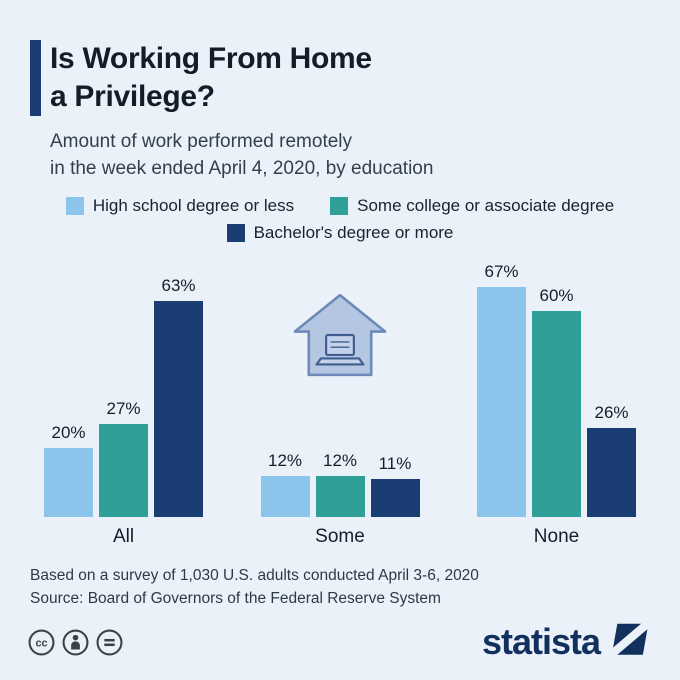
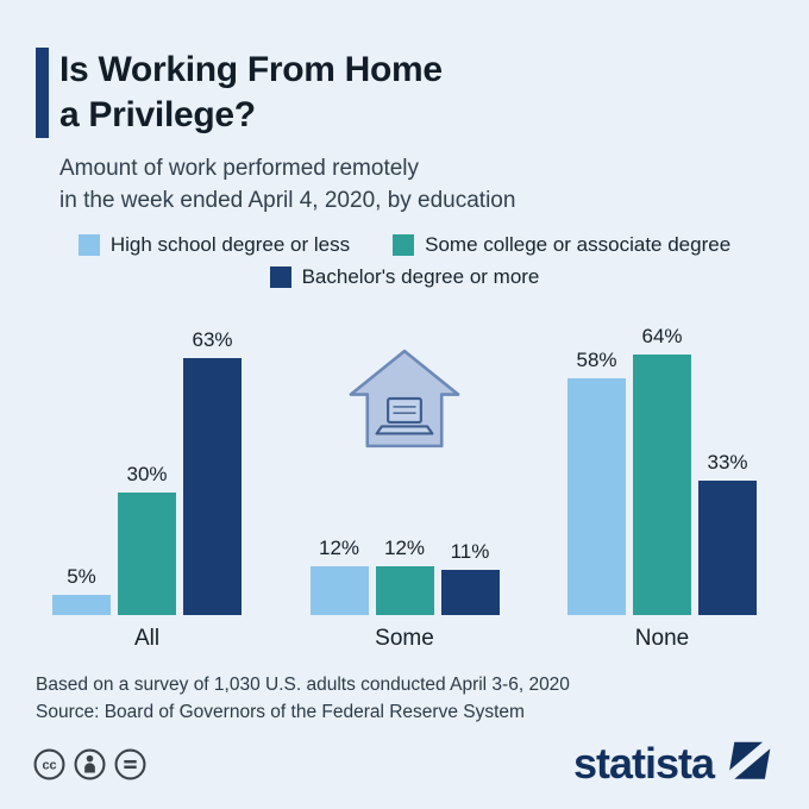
High school degree or less/All: 20% -> 5%
Some college or associate degree/All: 27% -> 30%
High school degree or less/None: 67% -> 58%
Some college or associate degree/None: 60% -> 64%
Bachelor's degree or more/None: 26% -> 33%
